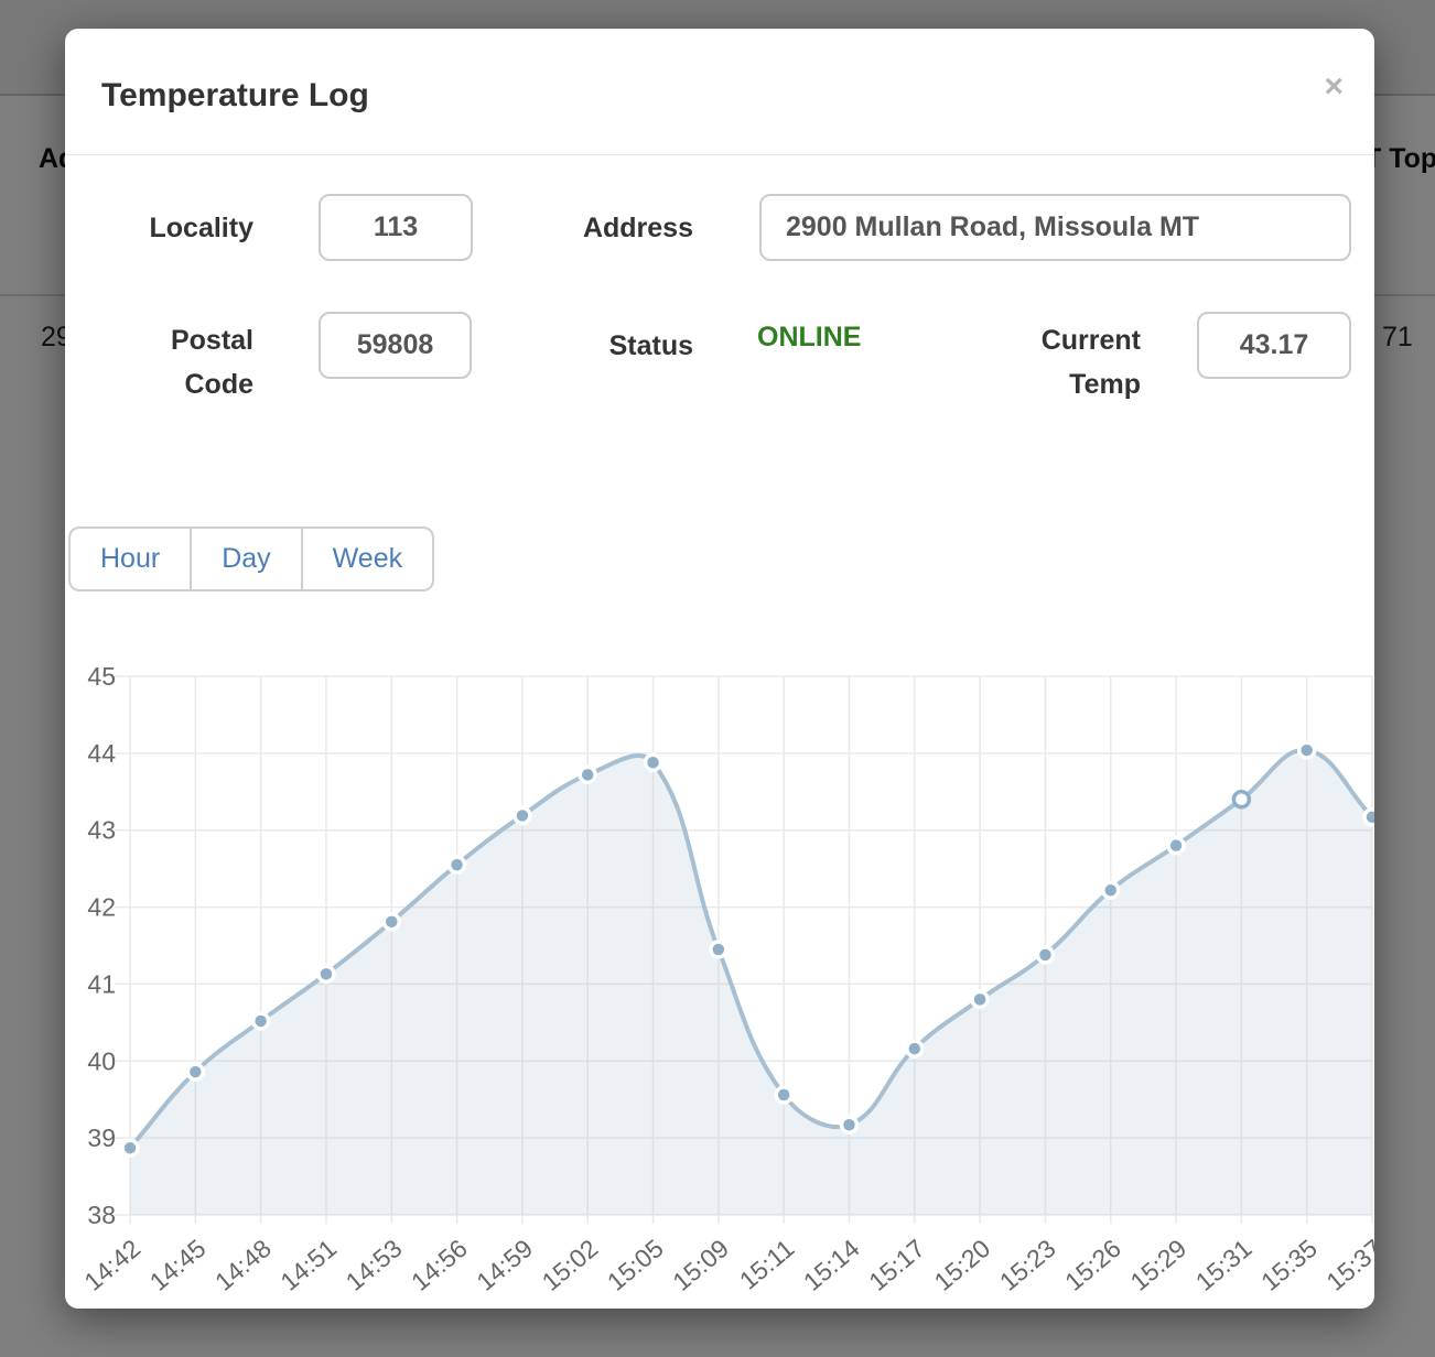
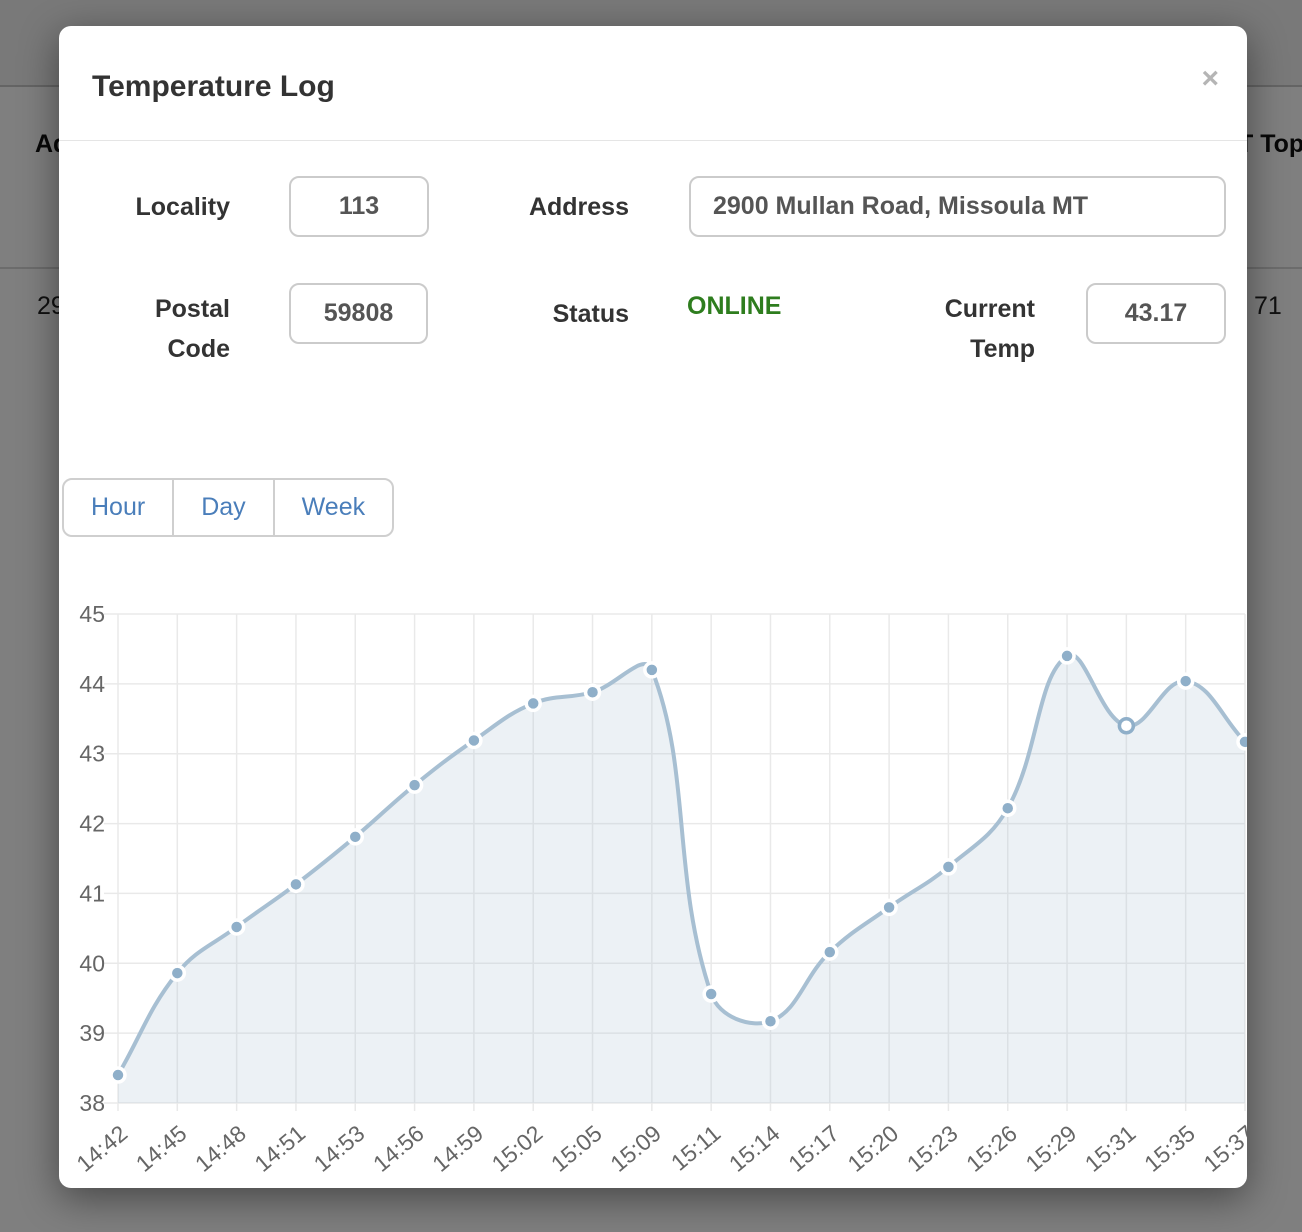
14:42: 38.9 -> 38.4
15:09: 41.5 -> 44.2
15:29: 42.8 -> 44.4
